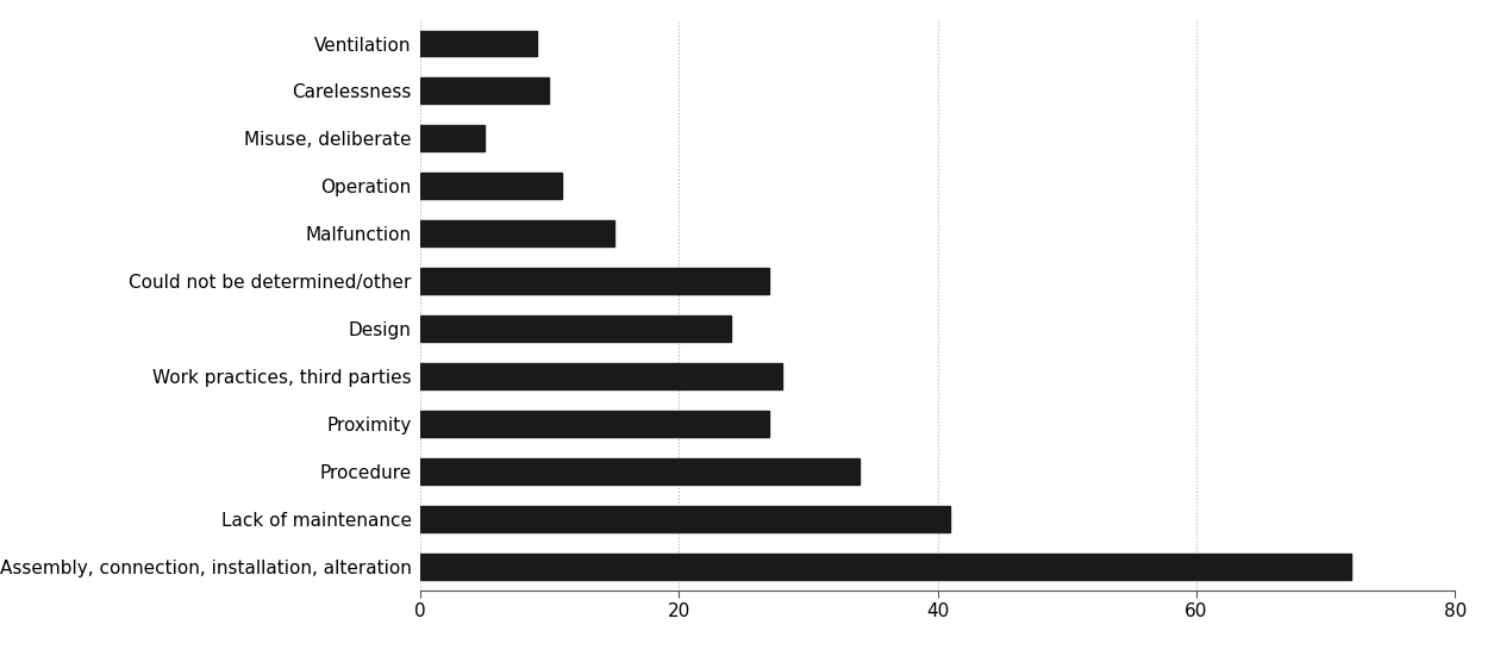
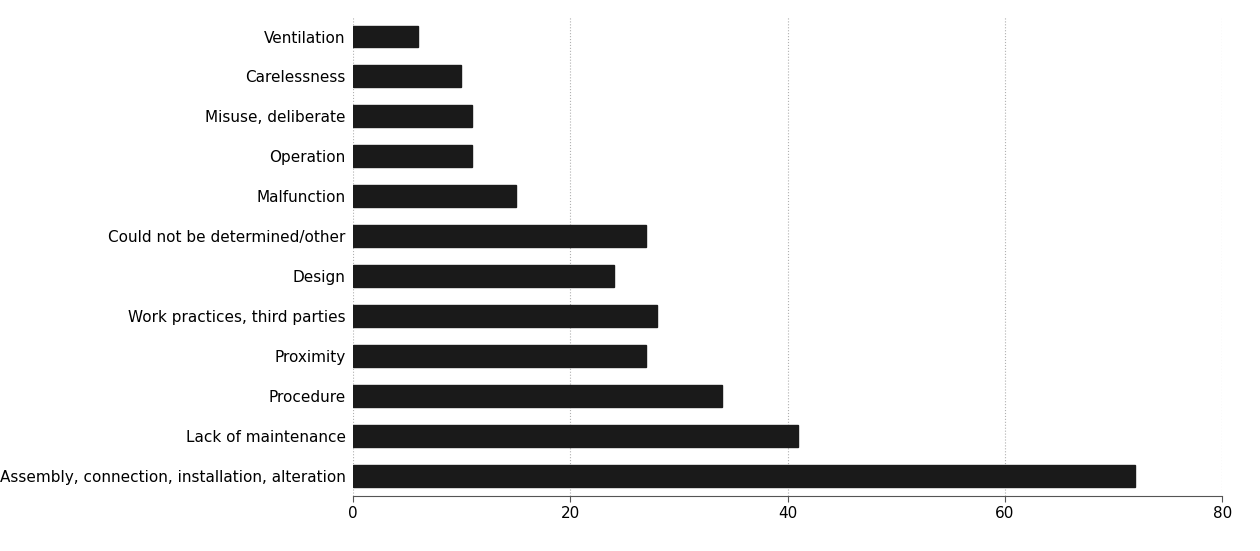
Ventilation: 9 -> 6
Misuse, deliberate: 5 -> 11
